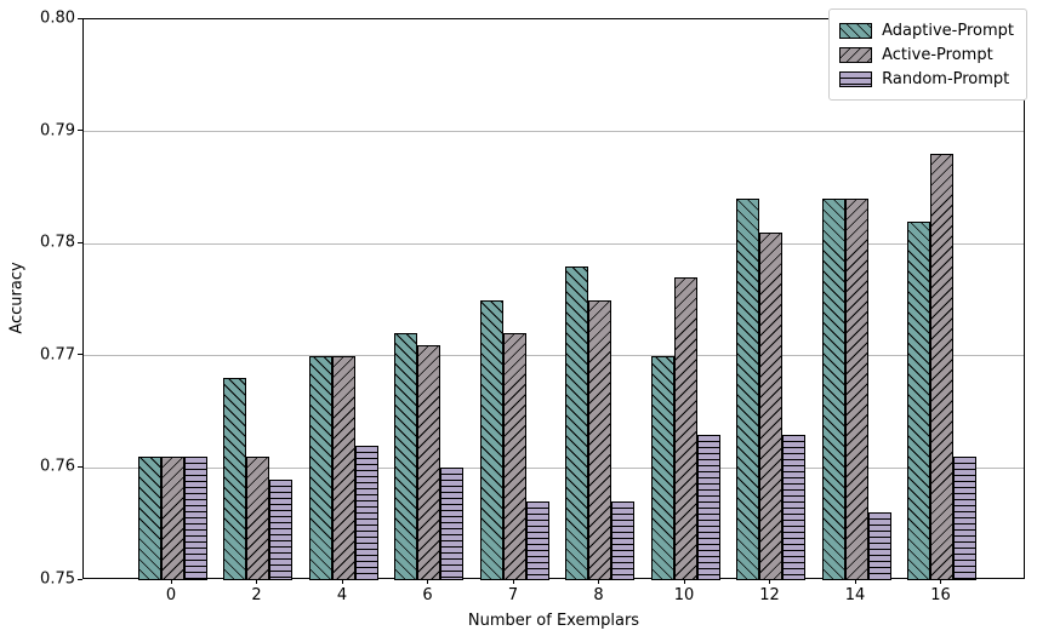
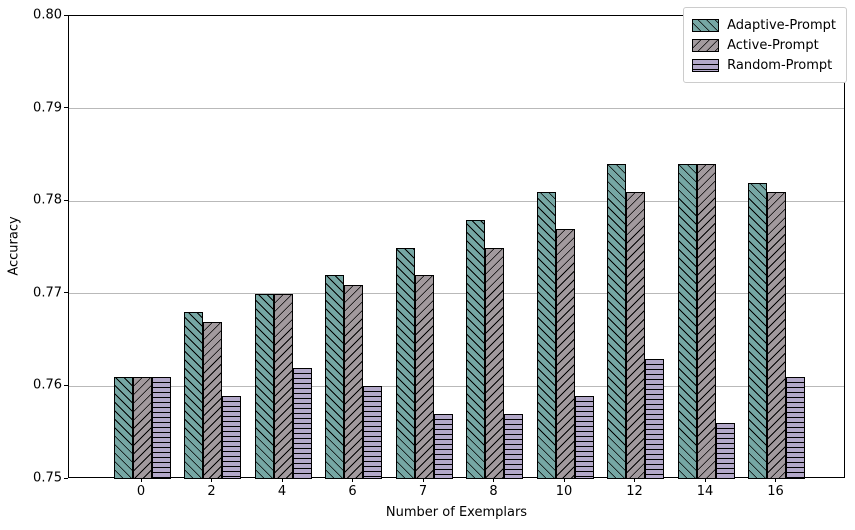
Active-Prompt/2: 0.761 -> 0.767
Adaptive-Prompt/10: 0.770 -> 0.781
Random-Prompt/10: 0.763 -> 0.759
Active-Prompt/16: 0.788 -> 0.781
